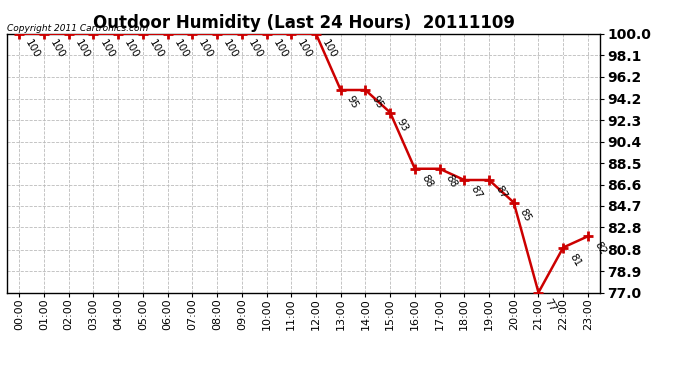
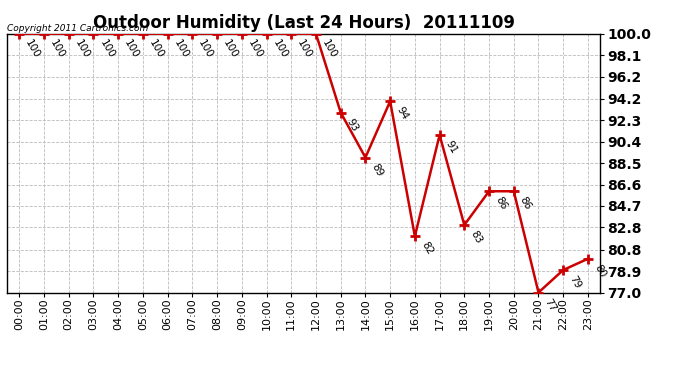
13:00: 95 -> 93
14:00: 95 -> 89
15:00: 93 -> 94
16:00: 88 -> 82
17:00: 88 -> 91
18:00: 87 -> 83
19:00: 87 -> 86
20:00: 85 -> 86
22:00: 81 -> 79
23:00: 82 -> 80
